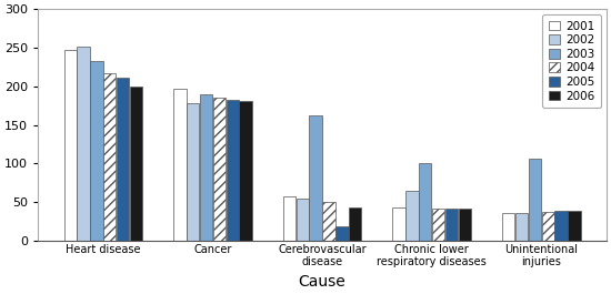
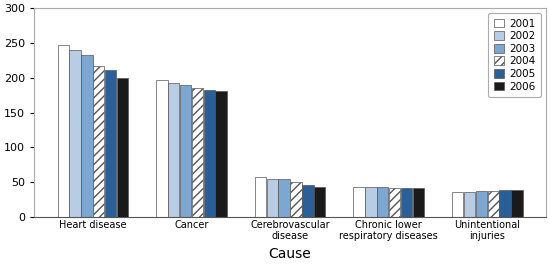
2002/Heart disease: 252 -> 240
2002/Cancer: 178 -> 193
2003/Cerebrovascular disease: 162 -> 54
2005/Cerebrovascular disease: 18 -> 46
2002/Chronic lower respiratory diseases: 64 -> 43
2003/Chronic lower respiratory diseases: 100 -> 43
2003/Unintentional injuries: 106 -> 37
